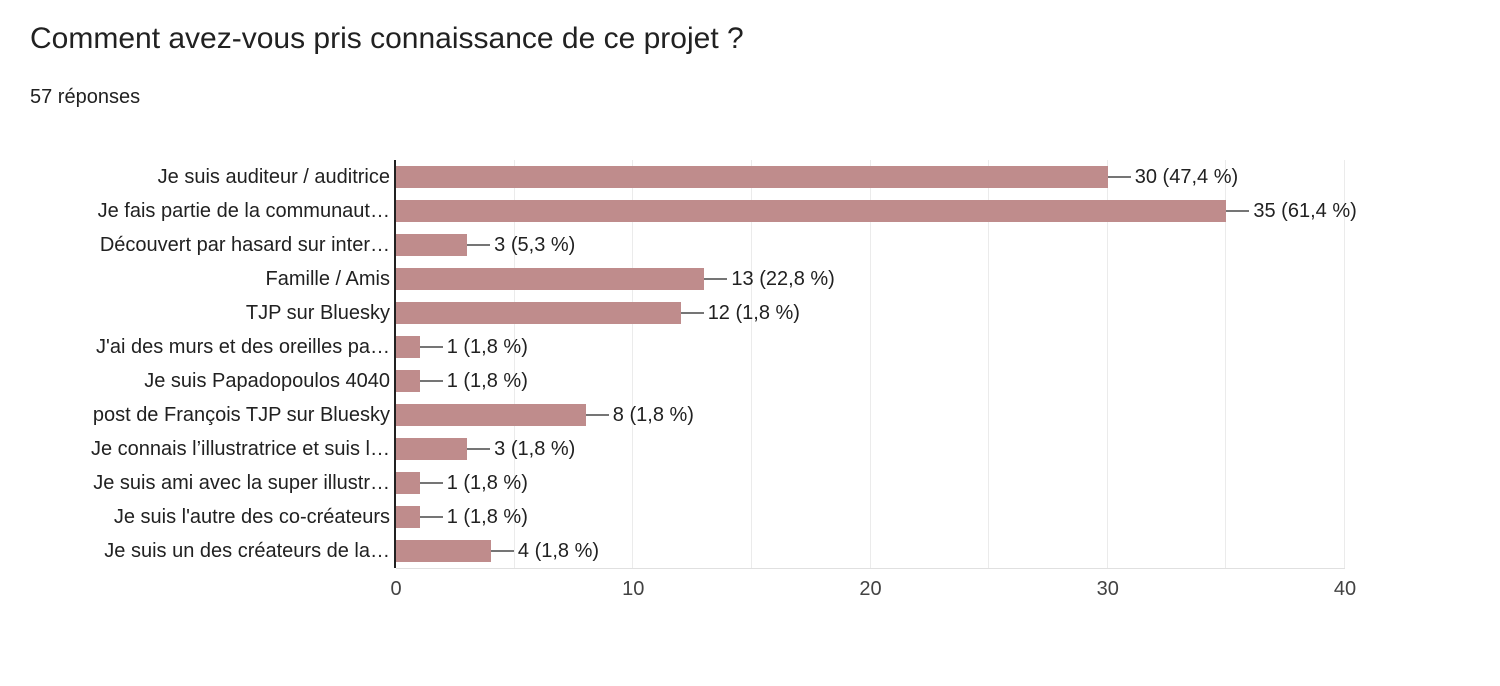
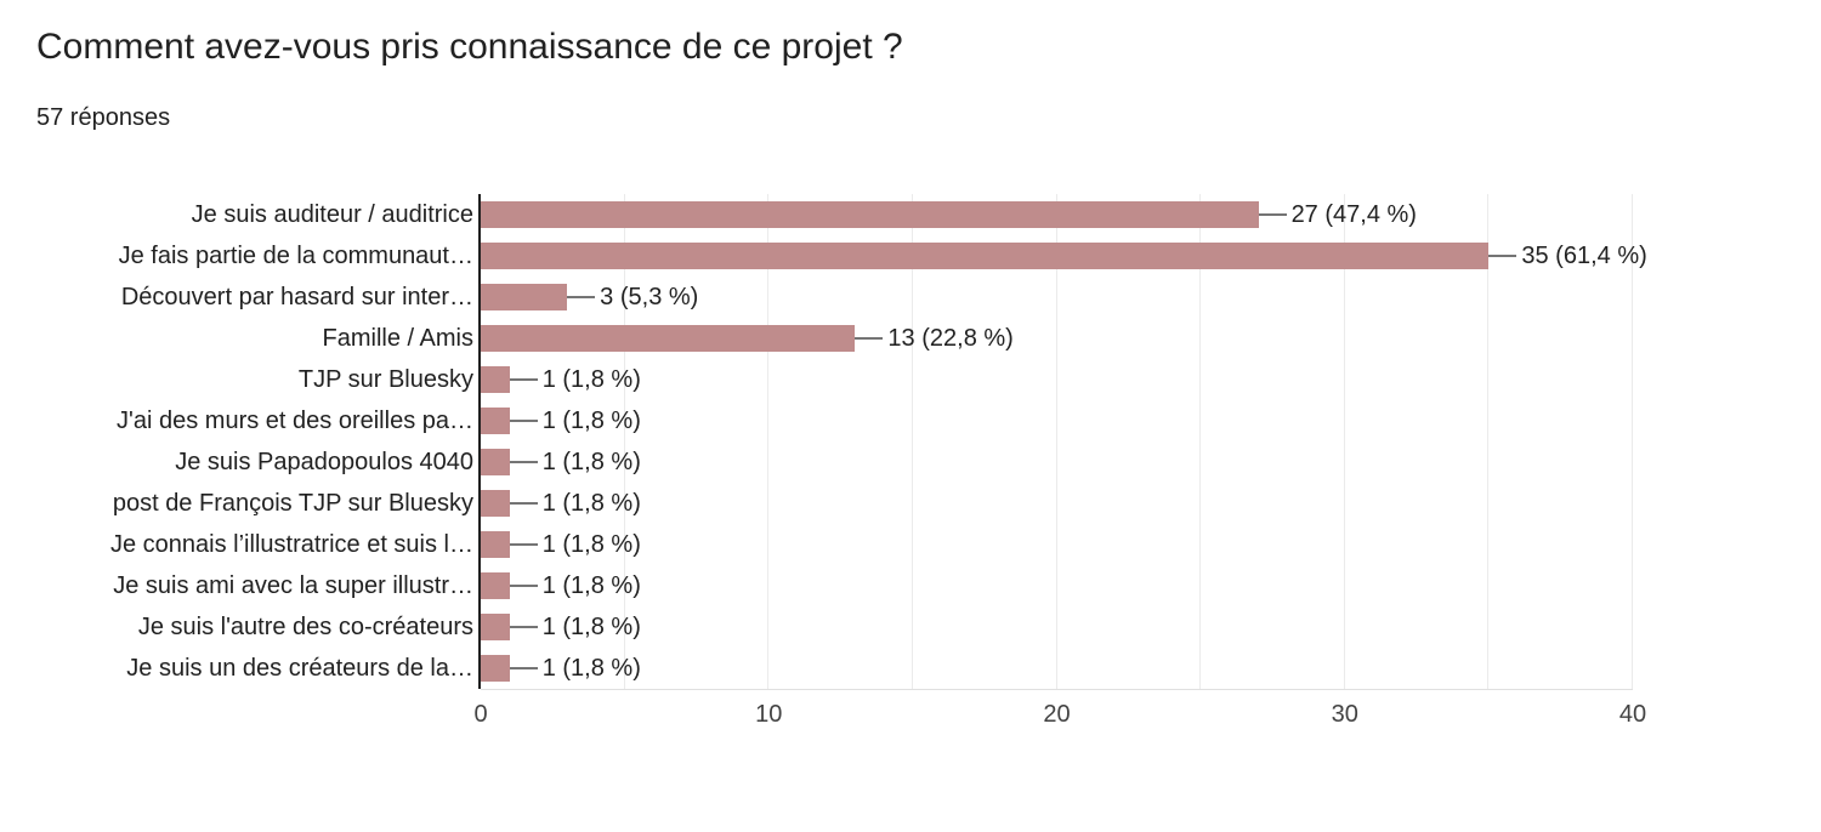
Je suis auditeur / auditrice: 30 -> 27
TJP sur Bluesky: 12 -> 1
post de François TJP sur Bluesky: 8 -> 1
Je connais l’illustratrice et suis l…: 3 -> 1
Je suis un des créateurs de la…: 4 -> 1
